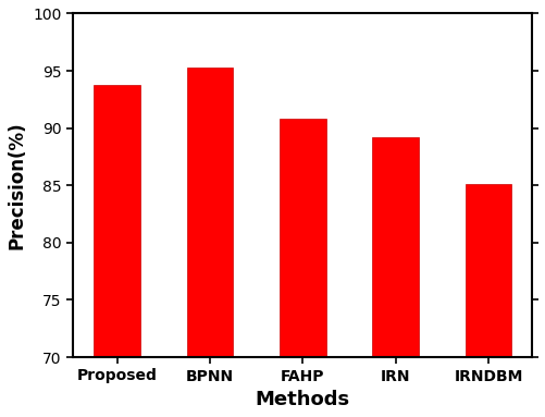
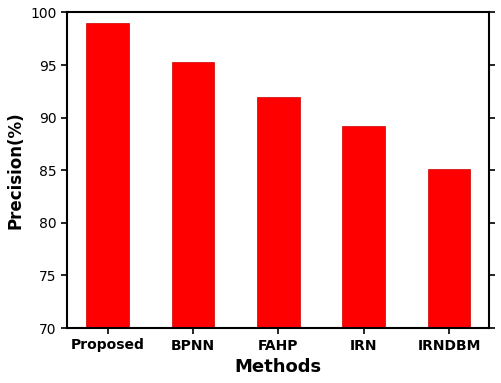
Proposed: 93.8 -> 99.0
FAHP: 90.8 -> 92.0
